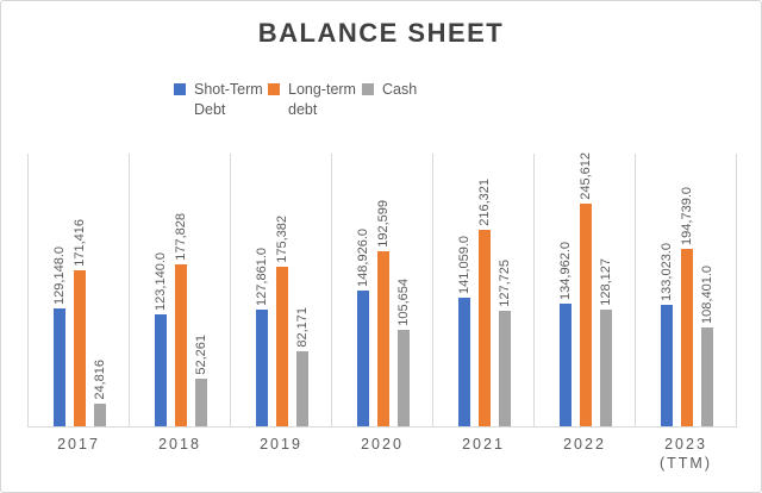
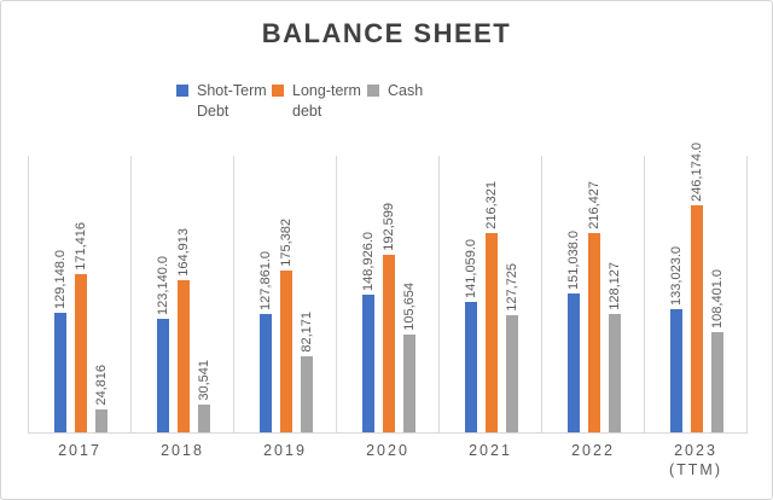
Long-term debt/2018: 177,828 -> 164,913
Cash/2018: 52,261 -> 30,541
Shot-Term Debt/2022: 134,962.0 -> 151,038.0
Long-term debt/2022: 245,612 -> 216,427
Long-term debt/2023 (TTM): 194,739.0 -> 246,174.0
